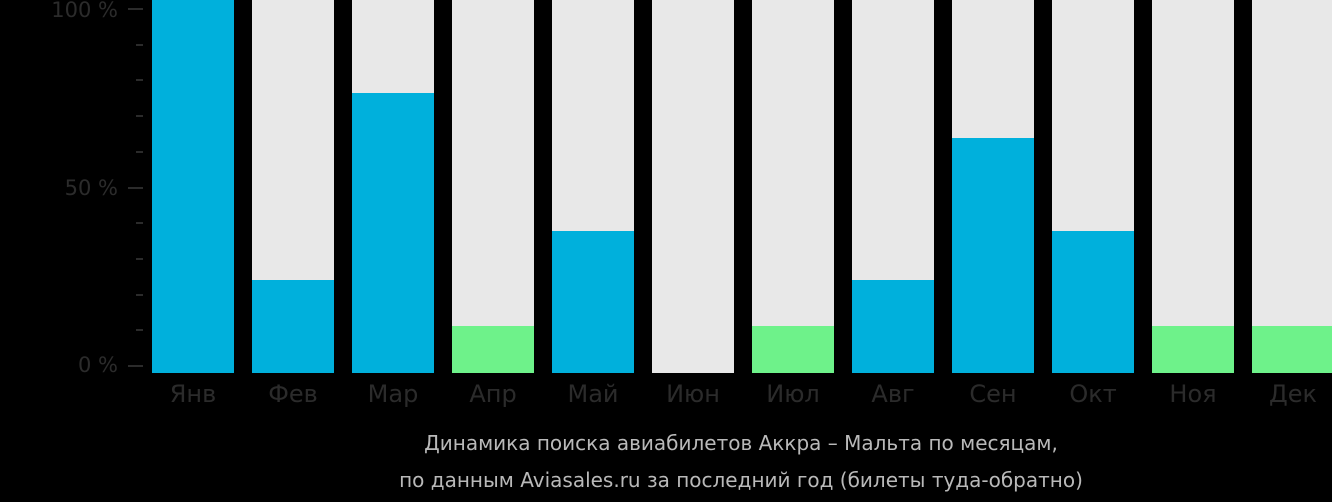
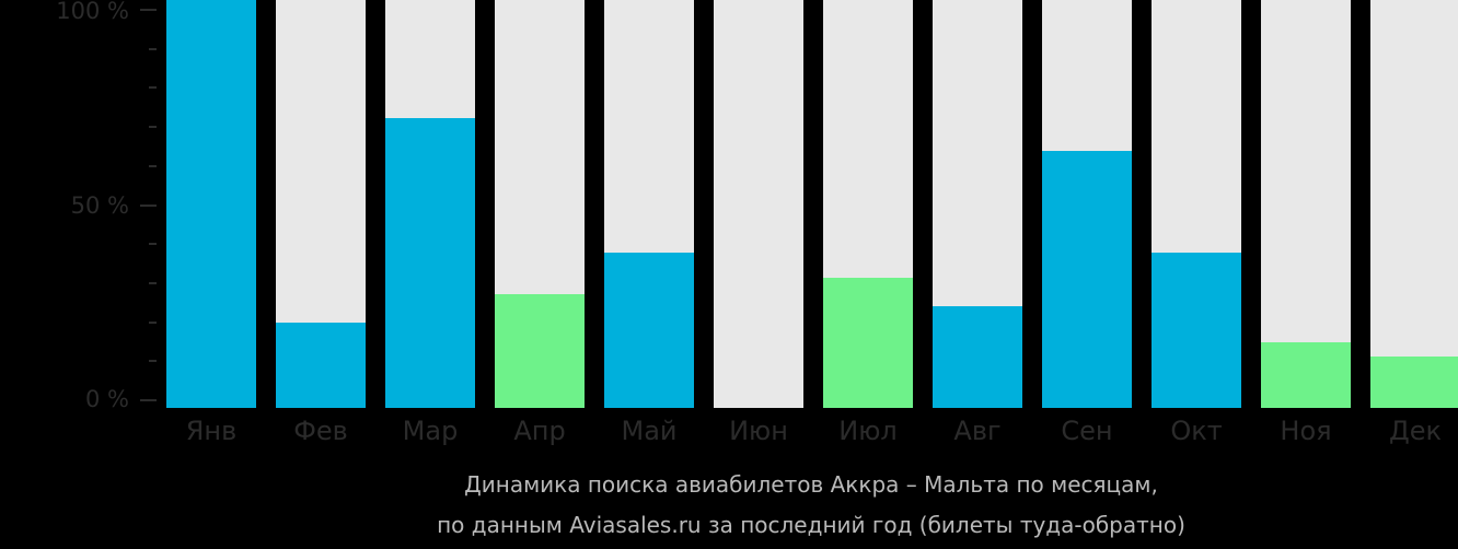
Фев: 25% -> 21%
Мар: 75% -> 71%
Апр: 12% -> 28%
Июл: 12% -> 32%
Ноя: 12% -> 16%
